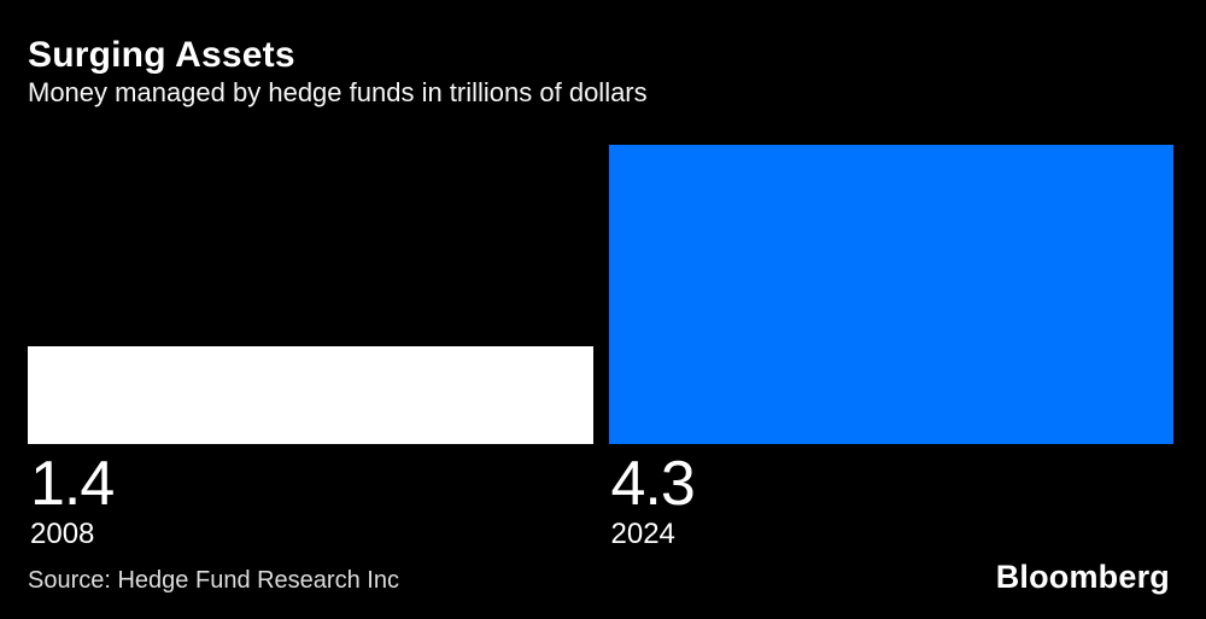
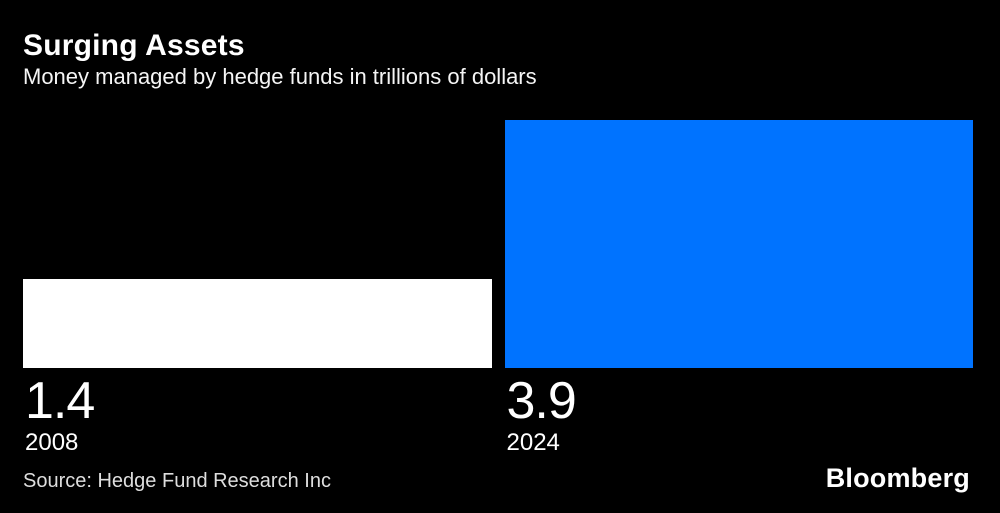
2024: 4.3 -> 3.9
